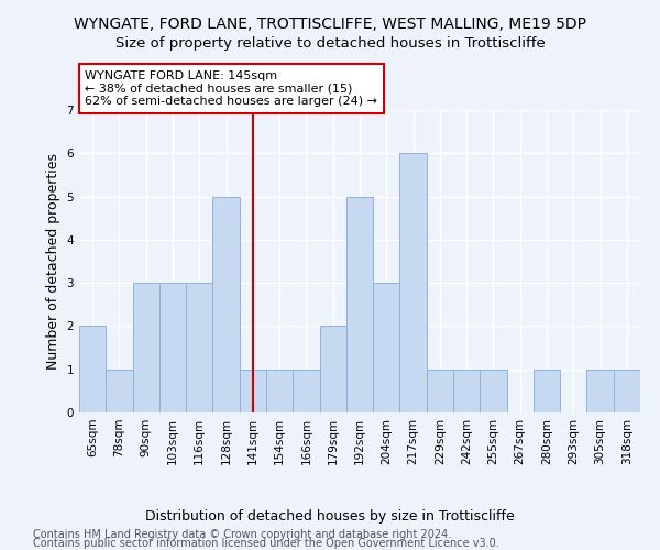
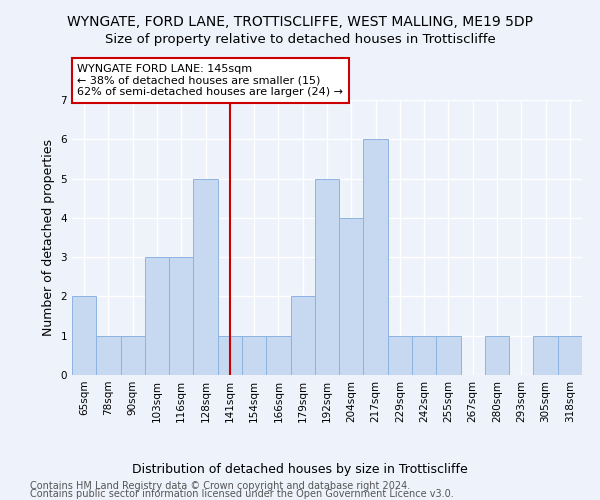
90sqm: 3 -> 1
204sqm: 3 -> 4
